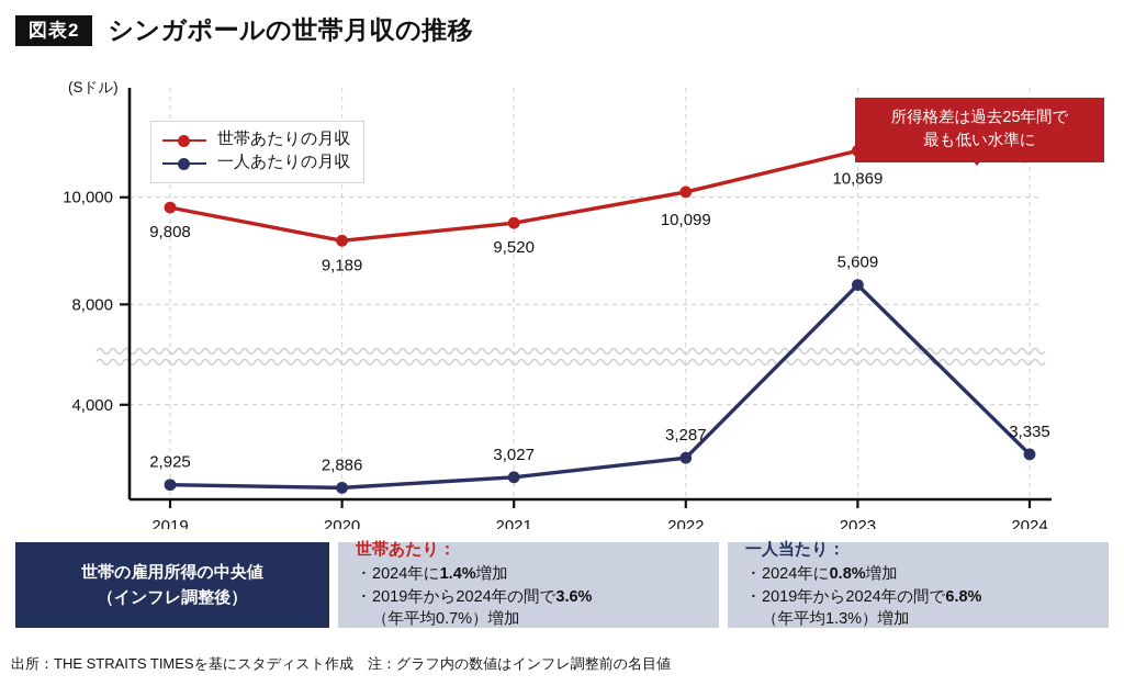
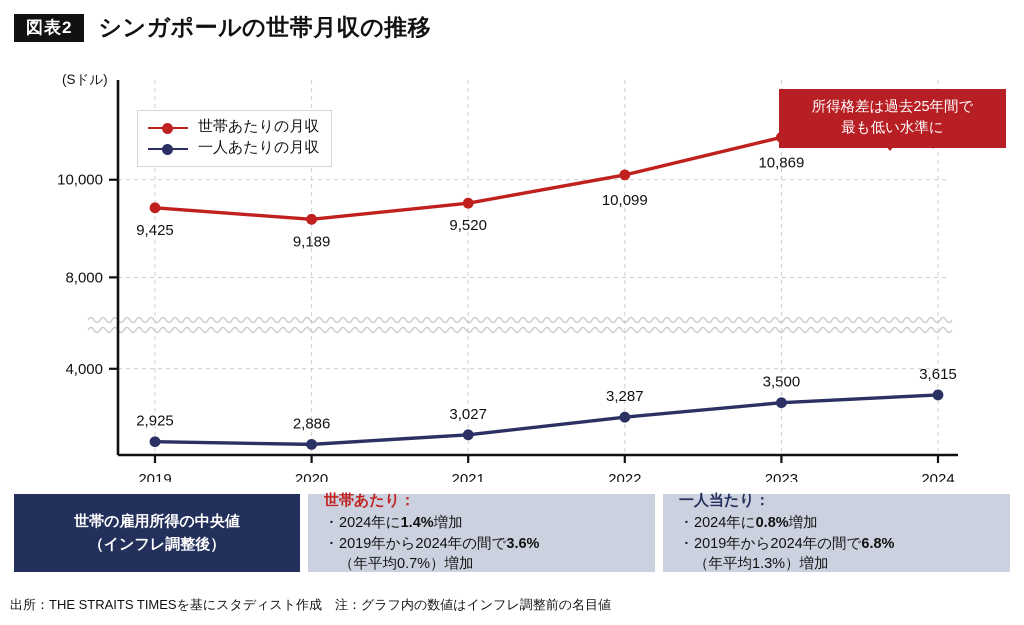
世帯あたりの月収/2019: 9,808 -> 9,425
一人あたりの月収/2023: 5,609 -> 3,500
一人あたりの月収/2024: 3,335 -> 3,615
